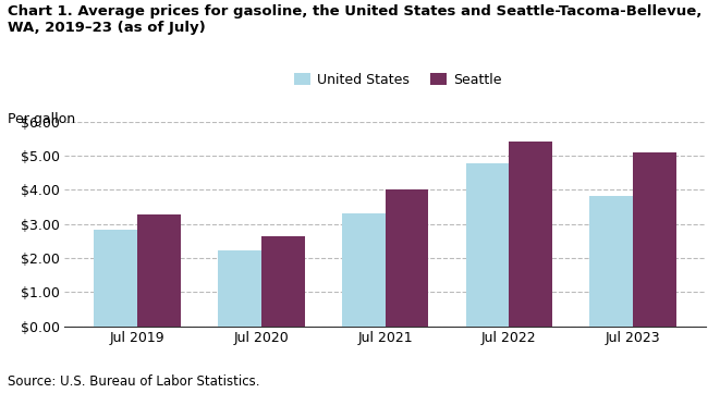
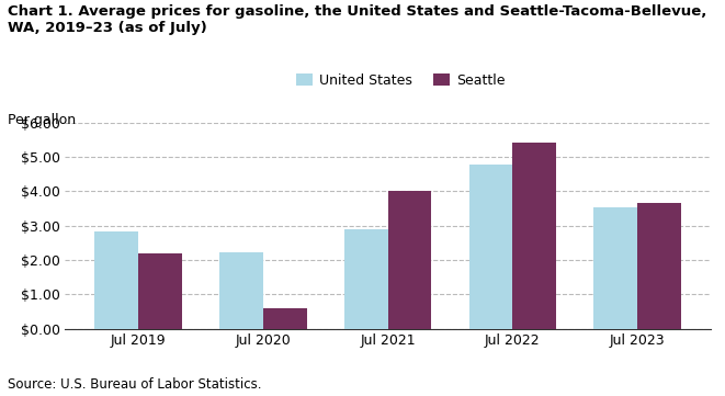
Seattle/Jul 2019: $3.27 -> $2.20
Seattle/Jul 2020: $2.65 -> $0.60
United States/Jul 2021: $3.30 -> $2.90
United States/Jul 2023: $3.83 -> $3.55
Seattle/Jul 2023: $5.10 -> $3.65
